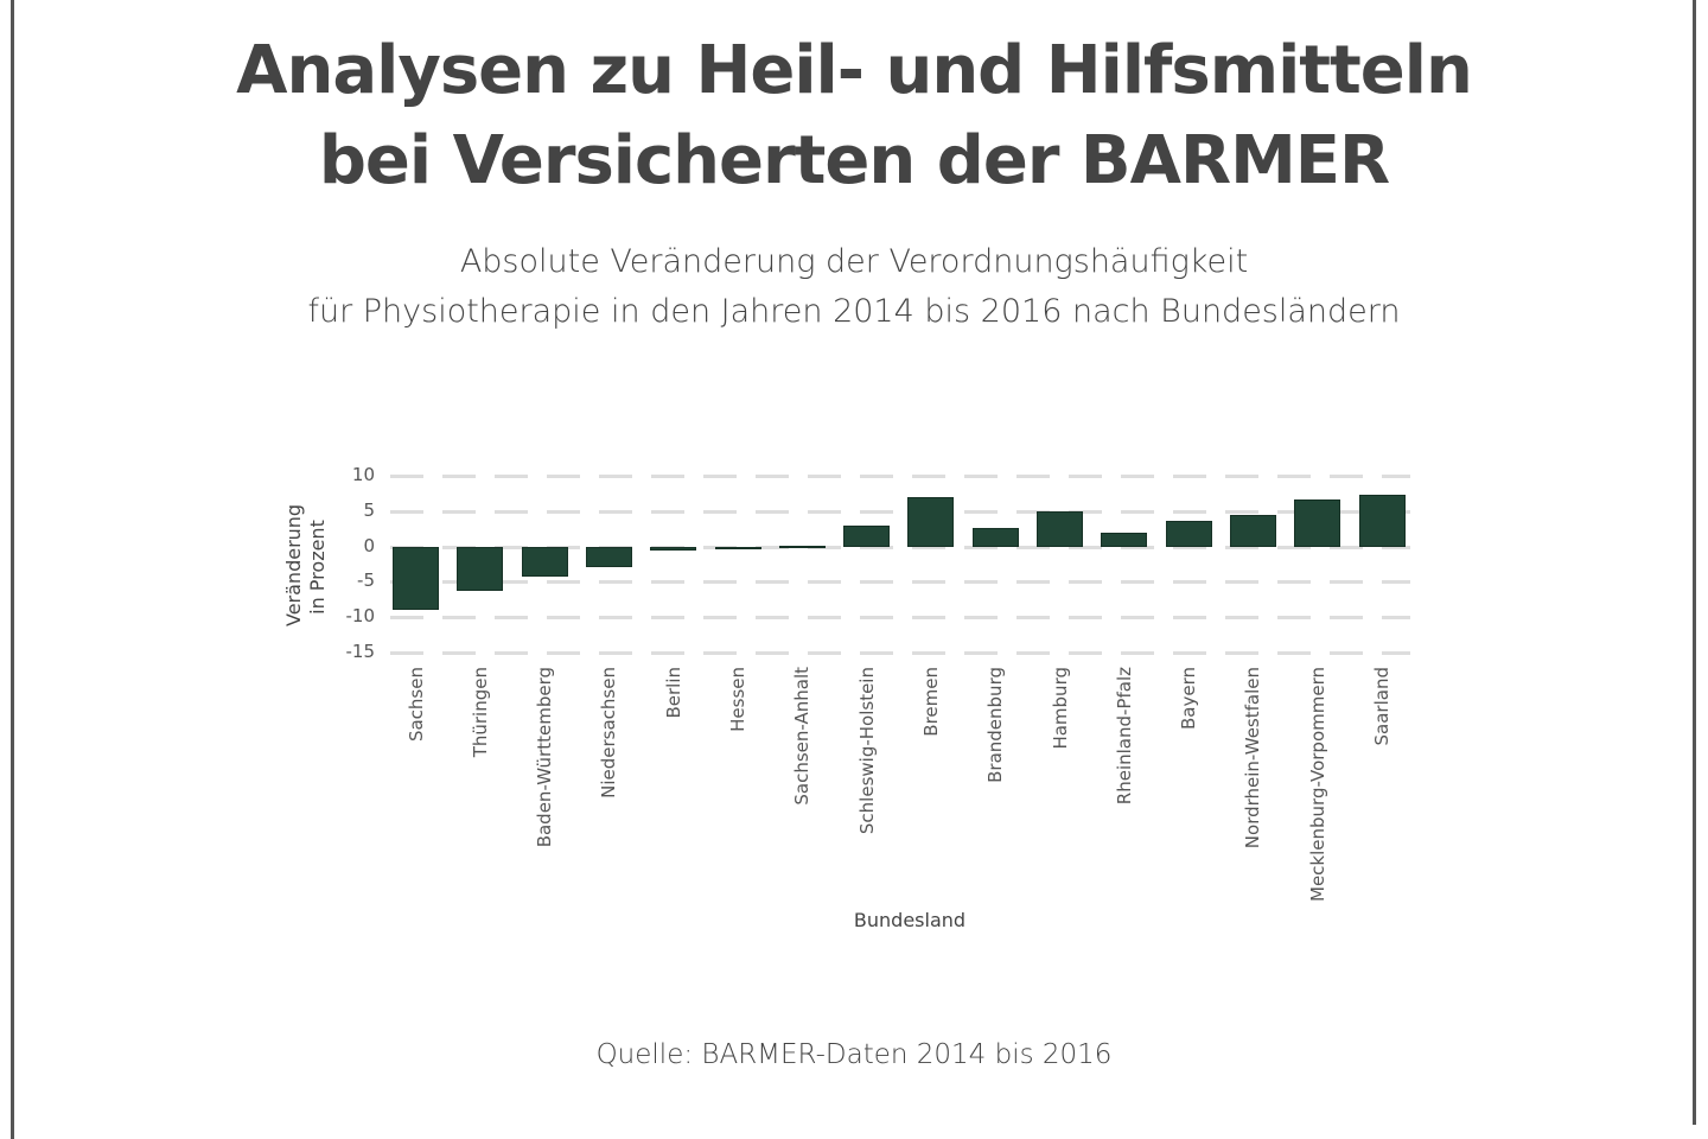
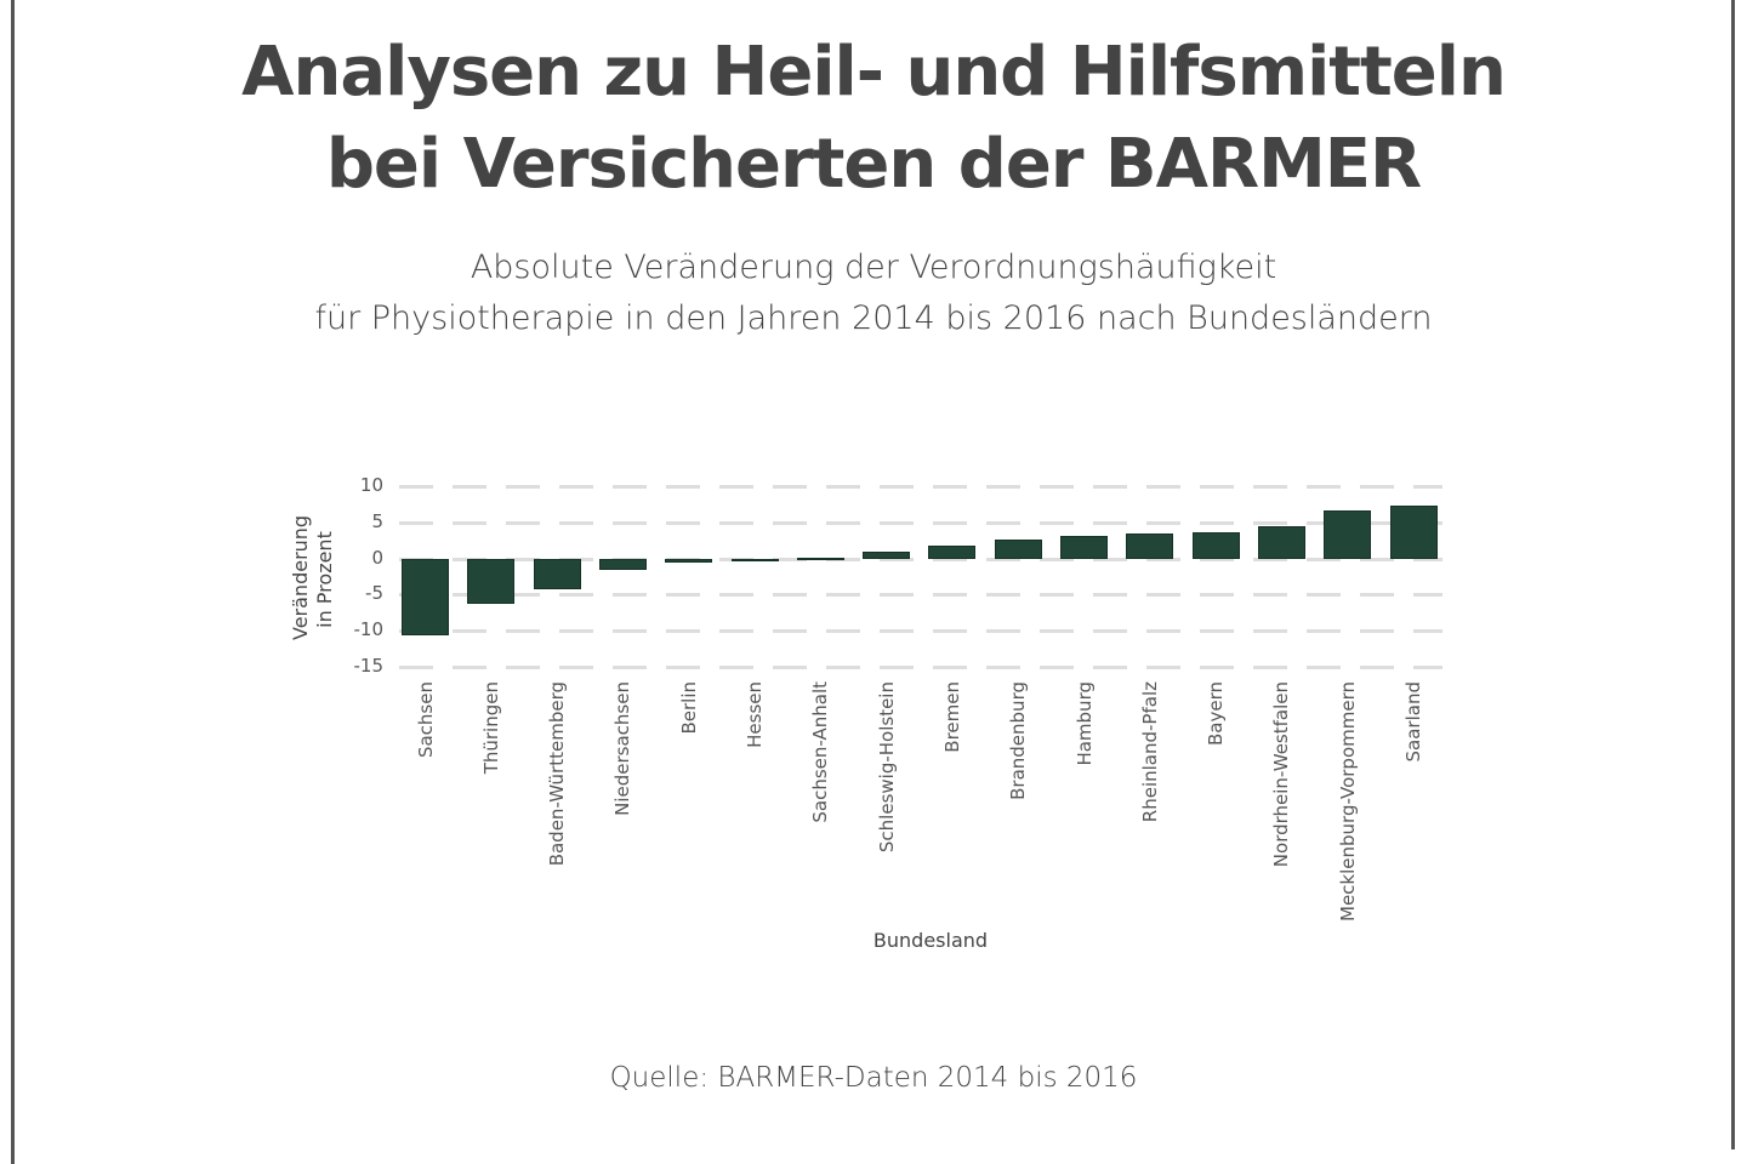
Sachsen: -9 -> -11
Niedersachsen: -3 -> -2
Schleswig-Holstein: 3 -> 1
Bremen: 7 -> 2
Hamburg: 5 -> 3
Rheinland-Pfalz: 2 -> 3
